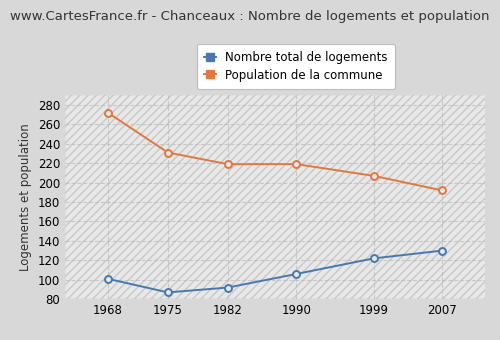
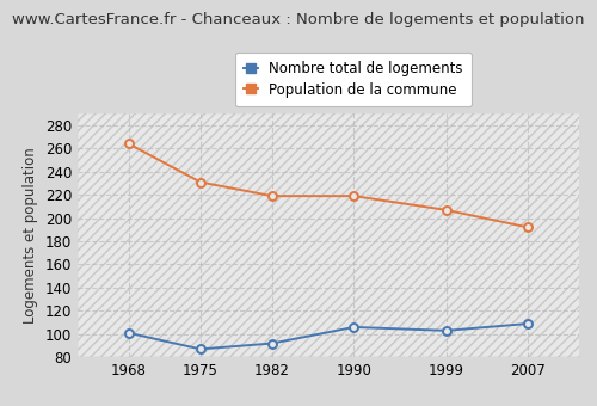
Population de la commune/1968: 272 -> 264
Nombre total de logements/1999: 122 -> 103
Nombre total de logements/2007: 130 -> 109
